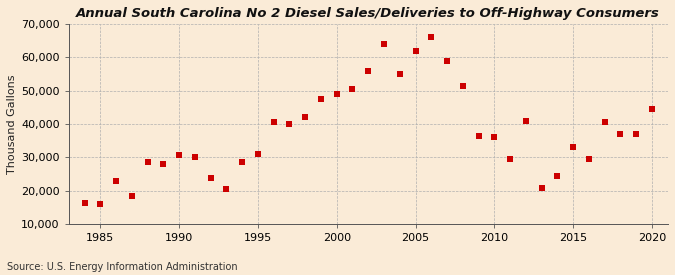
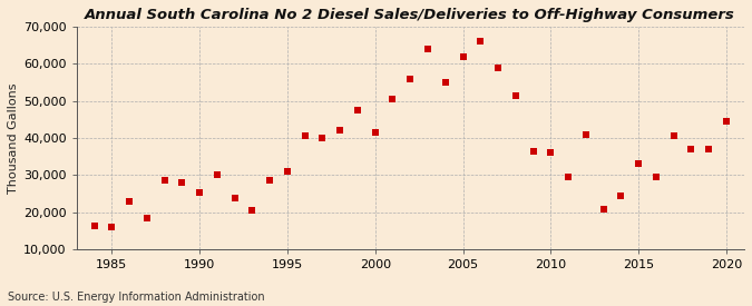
1990: 30,800 -> 25,500
2000: 49,000 -> 41,500
